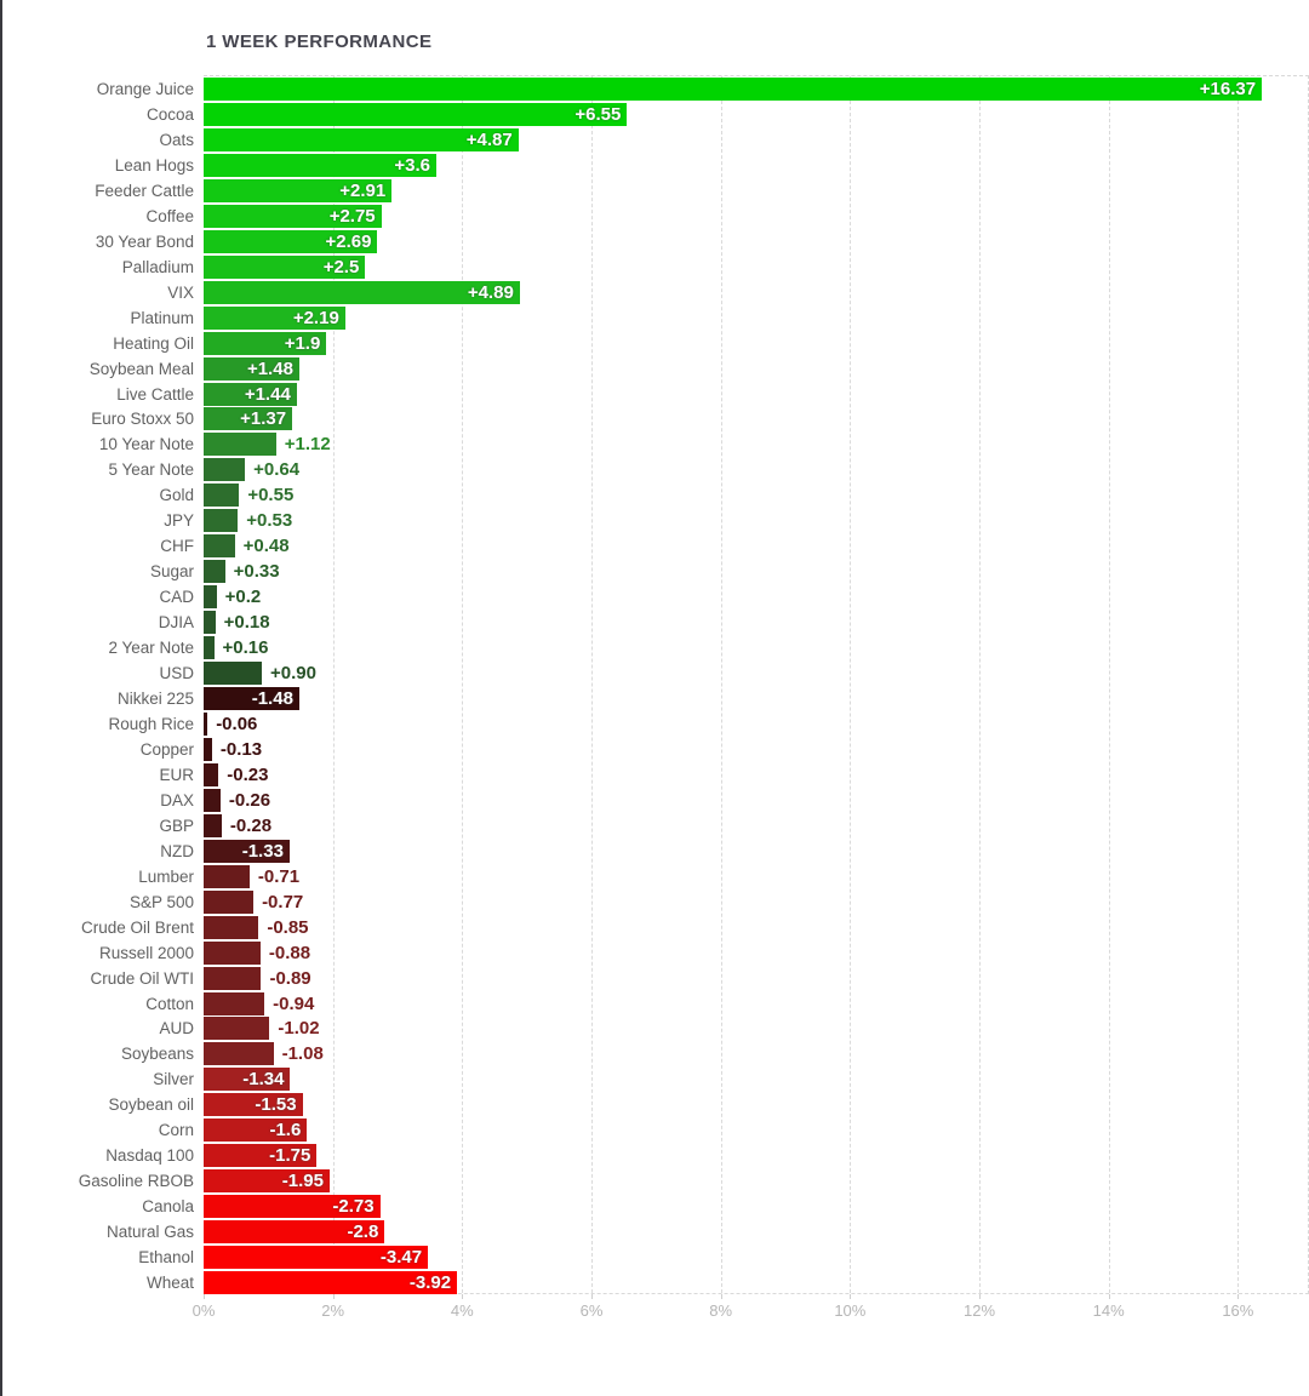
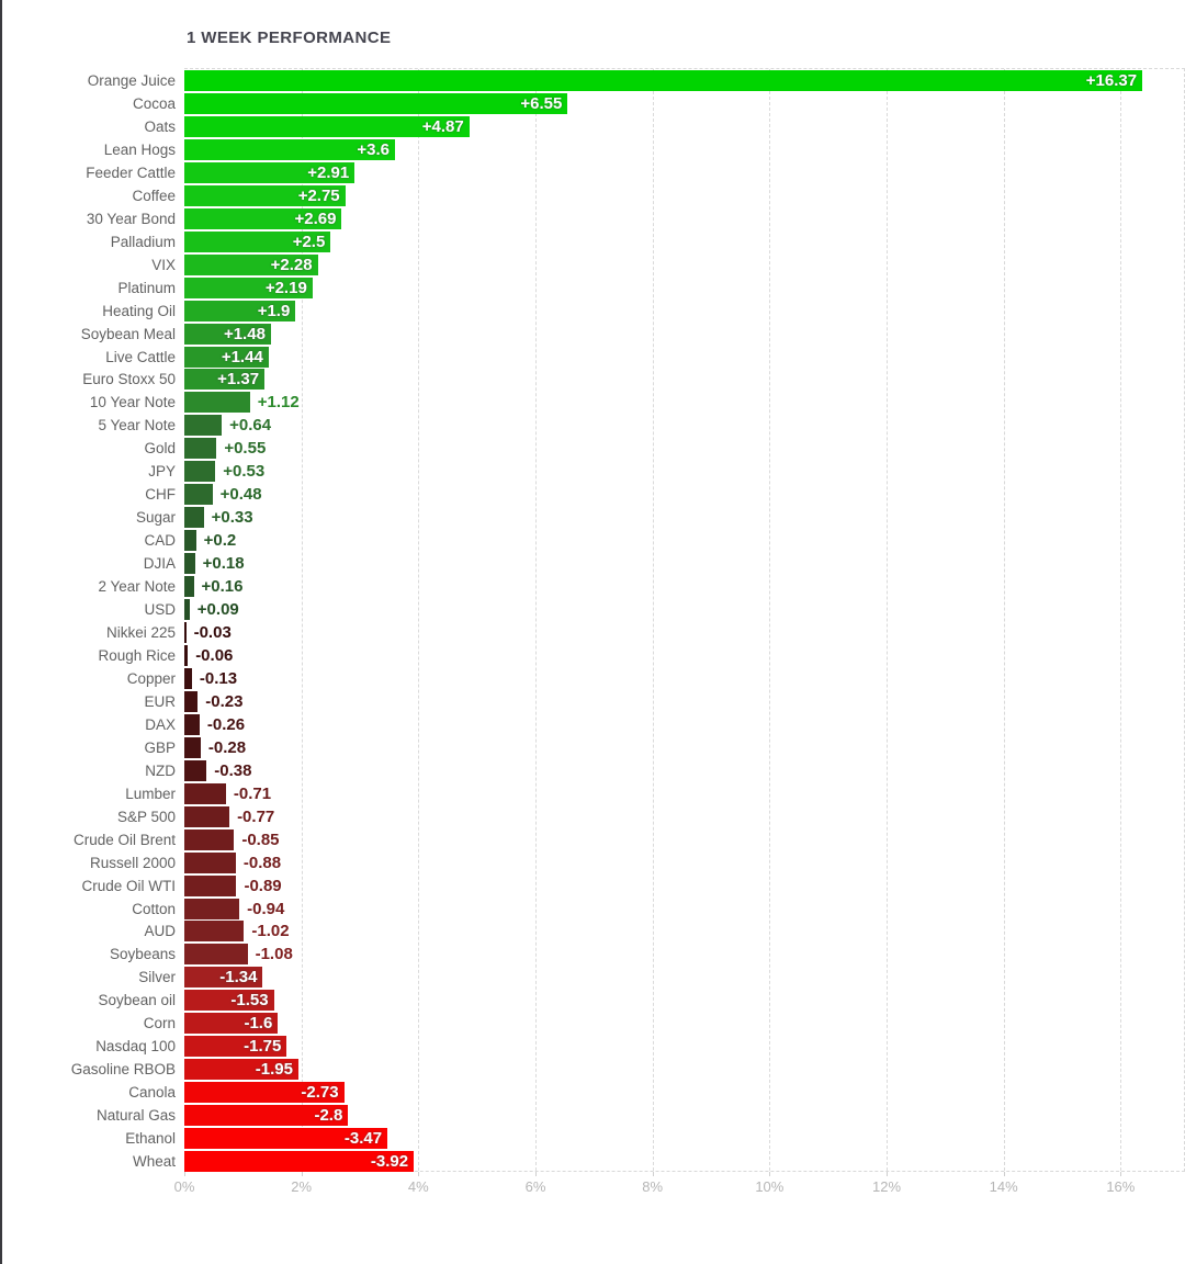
VIX: +4.89 -> +2.28
USD: +0.90 -> +0.09
Nikkei 225: -1.48 -> -0.03
NZD: -1.33 -> -0.38
